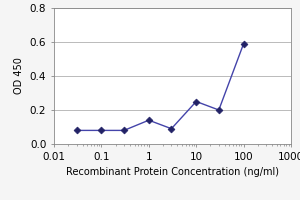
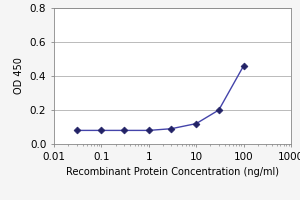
1: 0.14 -> 0.08
10: 0.25 -> 0.12
100: 0.59 -> 0.46
